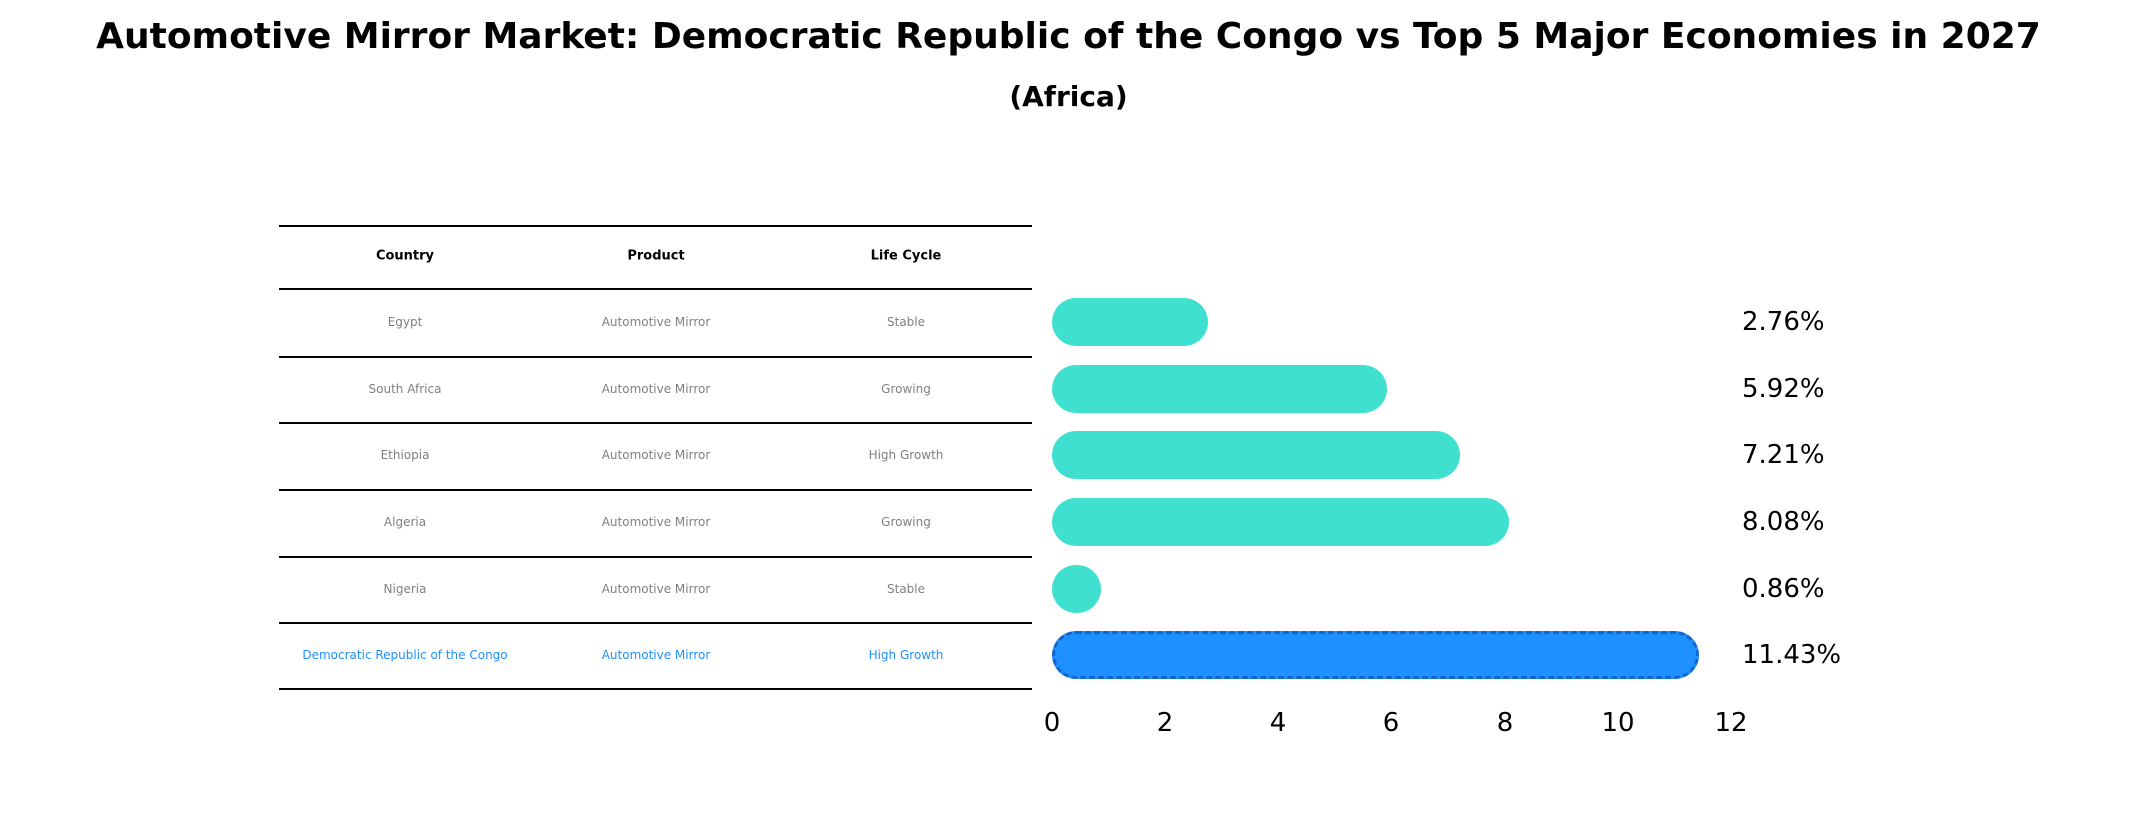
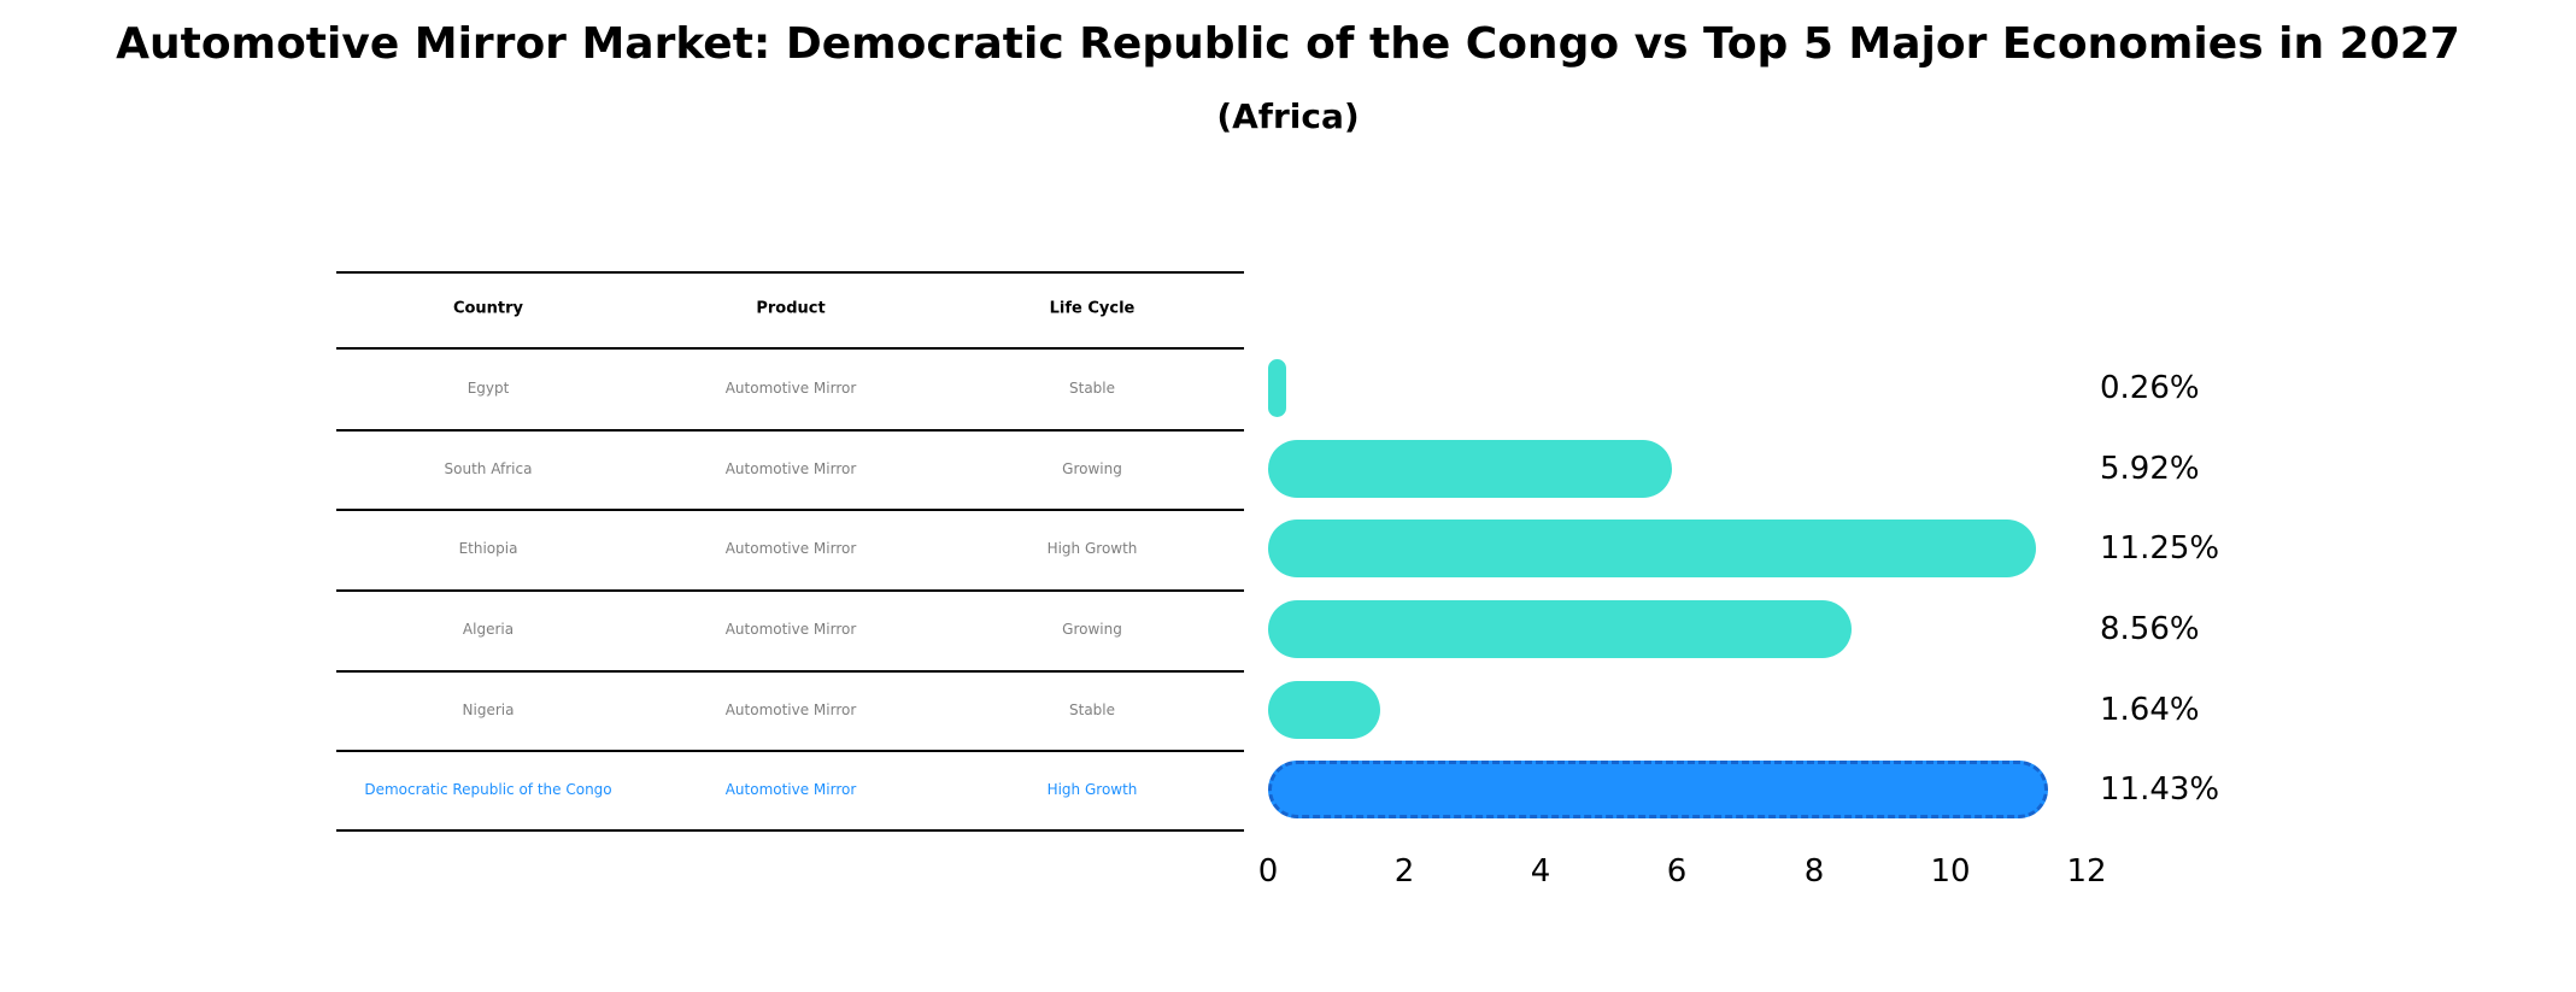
Egypt: 2.76% -> 0.26%
Ethiopia: 7.21% -> 11.25%
Algeria: 8.08% -> 8.56%
Nigeria: 0.86% -> 1.64%
